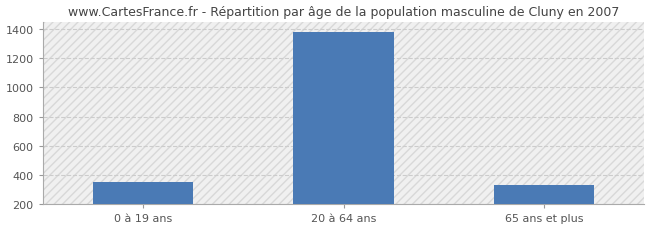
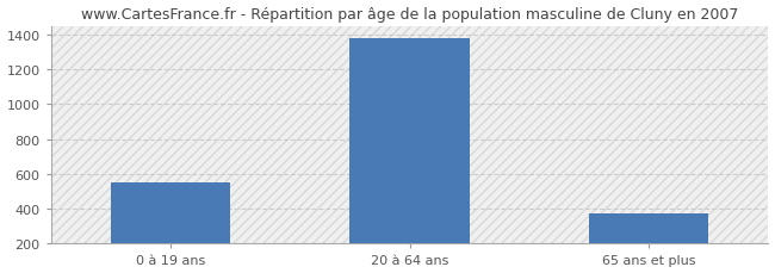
0 à 19 ans: 350 -> 550
65 ans et plus: 330 -> 380
